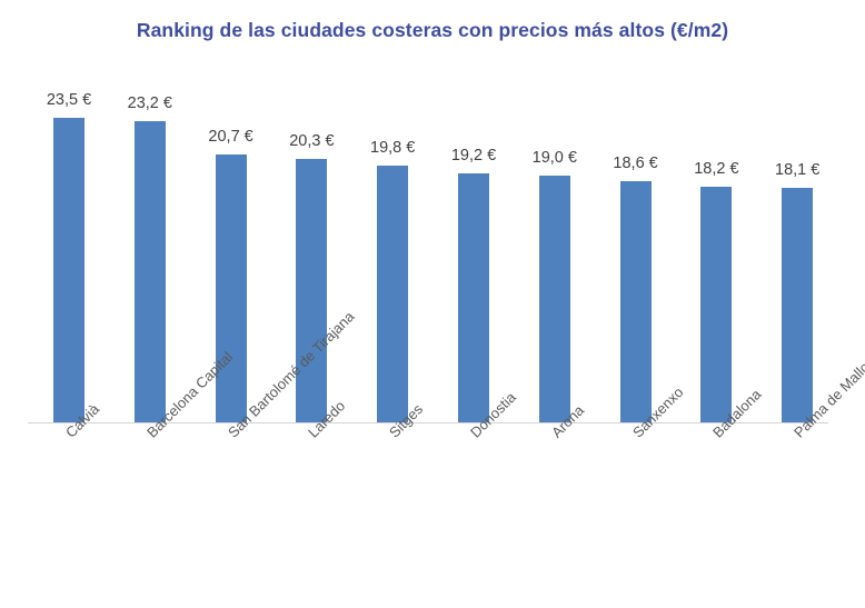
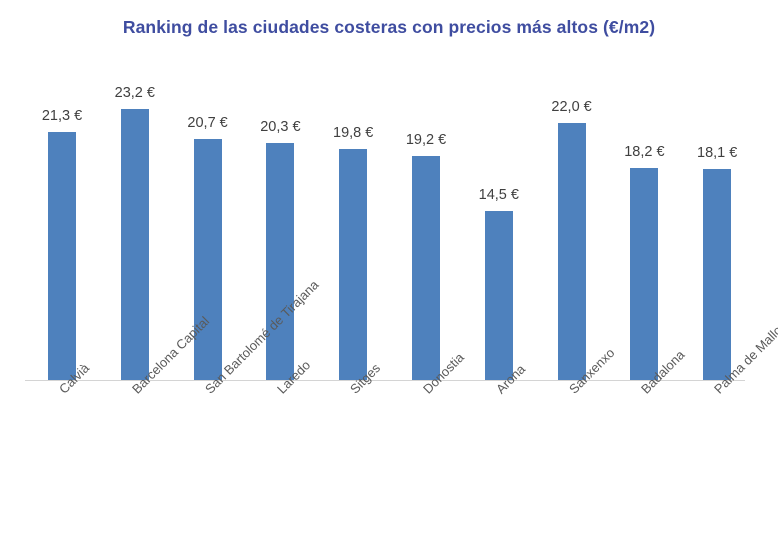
Calvià: 23,5 -> 21,3
Arona: 19,0 -> 14,5
Sanxenxo: 18,6 -> 22,0
